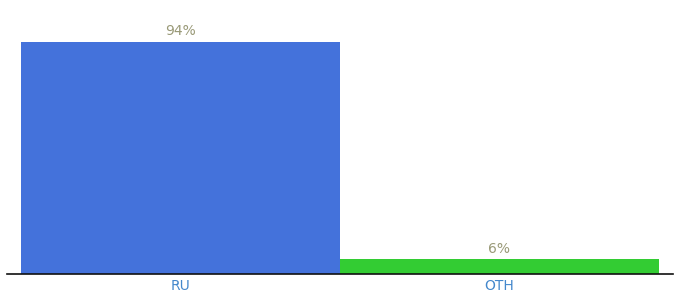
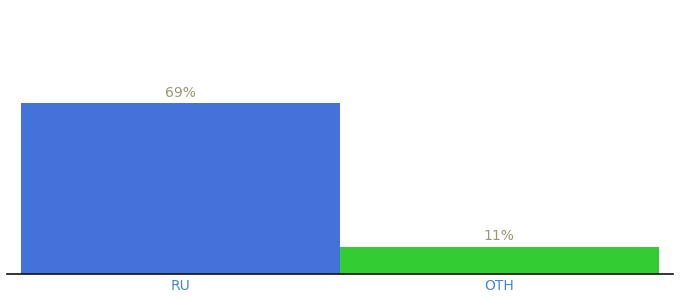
RU: 94% -> 69%
OTH: 6% -> 11%
